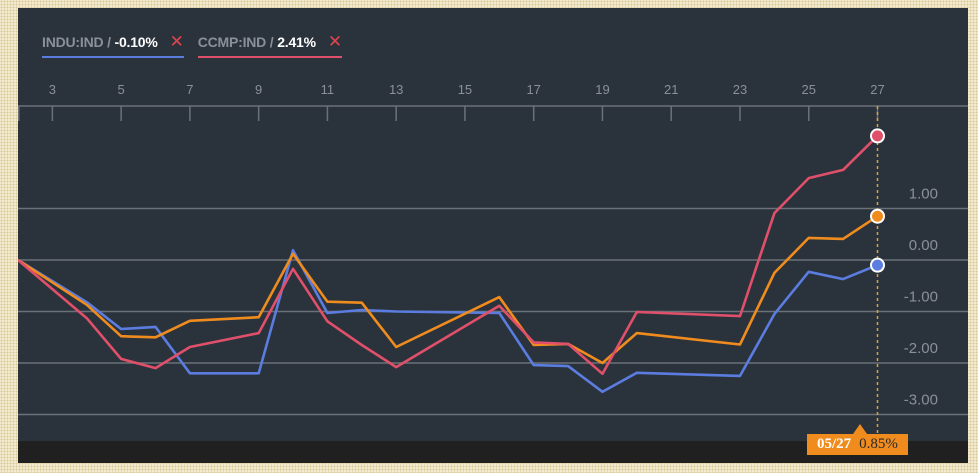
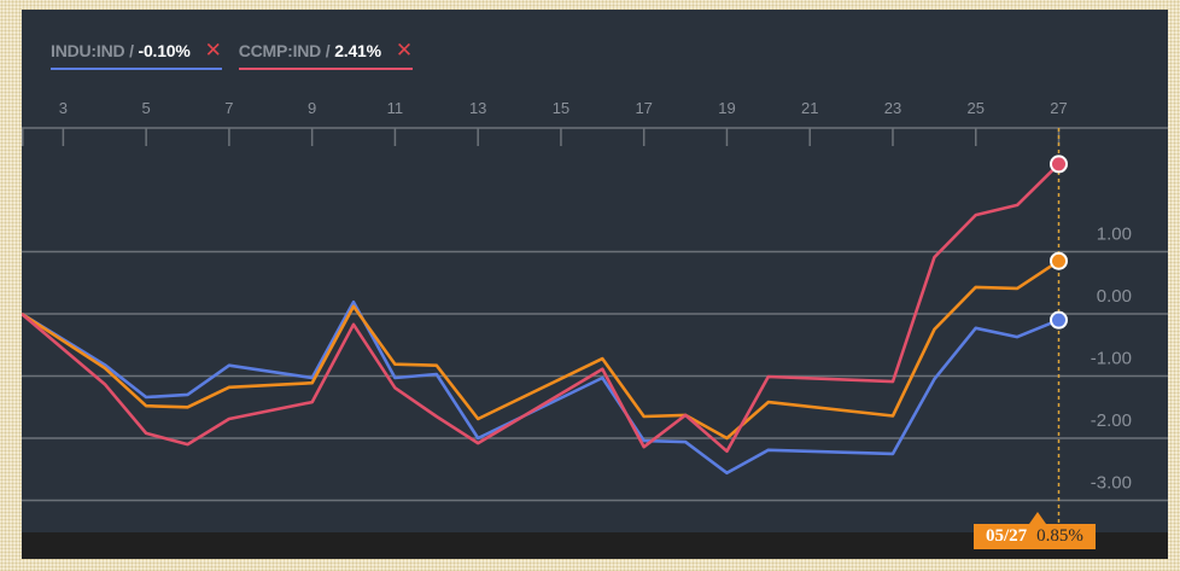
INDU:IND/7: -2.2 -> -0.8
INDU:IND/9: -2.2 -> -1.0
INDU:IND/13: -1.0 -> -2.0
CCMP:IND/17: -1.6 -> -2.1
